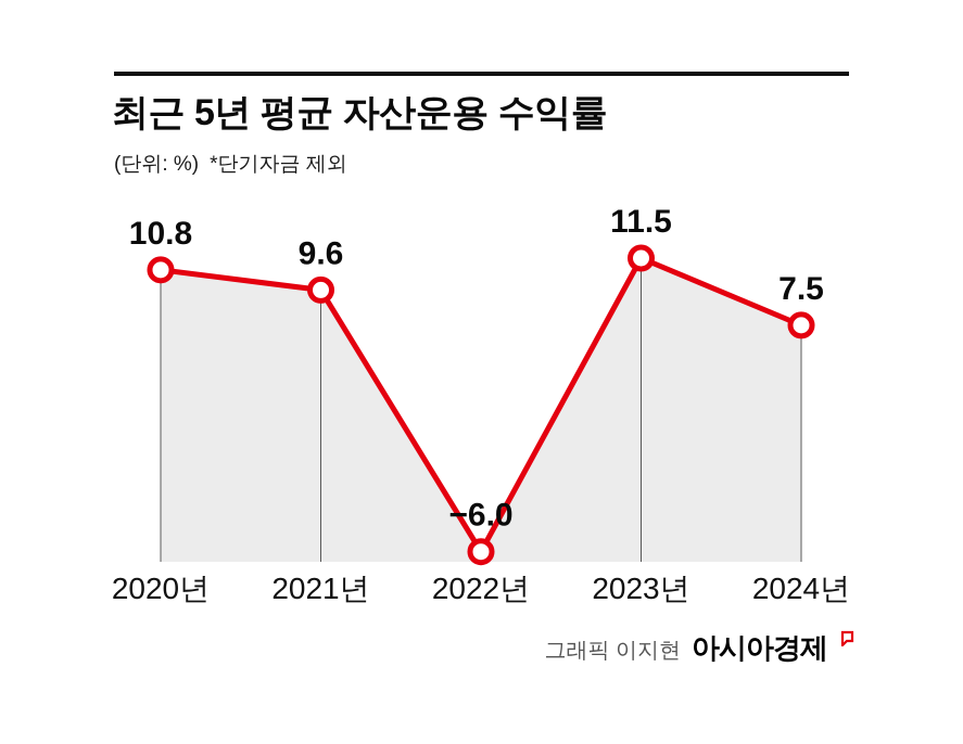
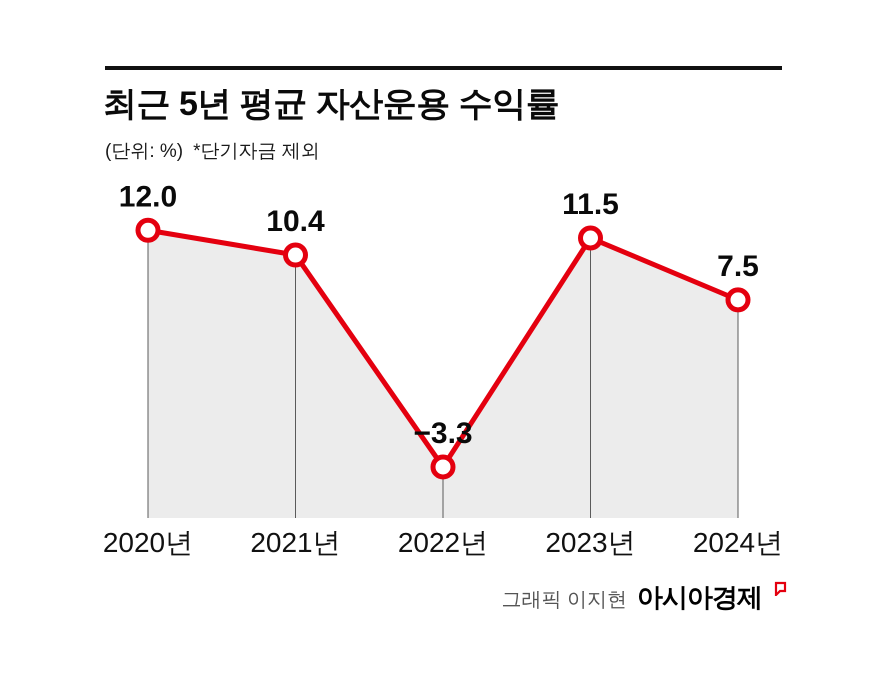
2020년: 10.8 -> 12.0
2021년: 9.6 -> 10.4
2022년: −6.0 -> −3.3
